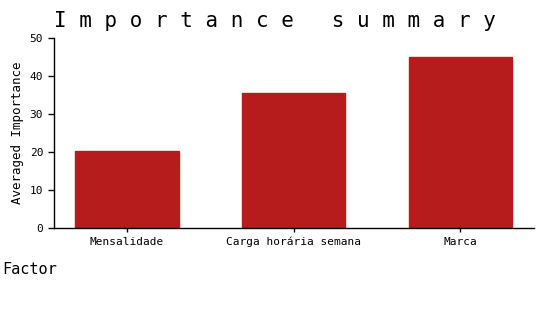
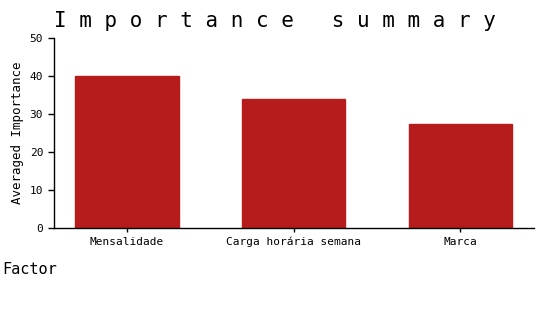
Mensalidade: 20.3 -> 40.0
Carga horária semana: 35.5 -> 34.0
Marca: 45.0 -> 27.5
